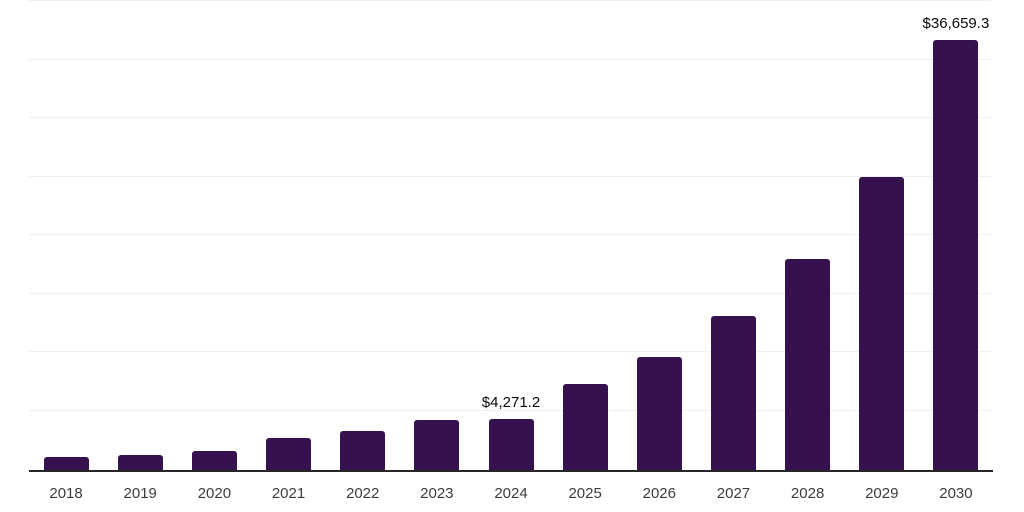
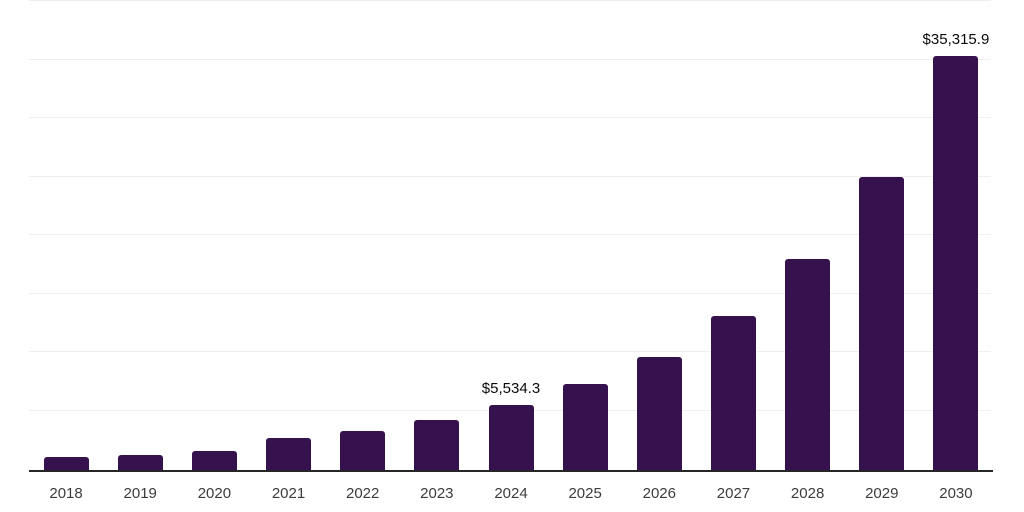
2024: $4,271.2 -> $5,534.3
2030: $36,659.3 -> $35,315.9
